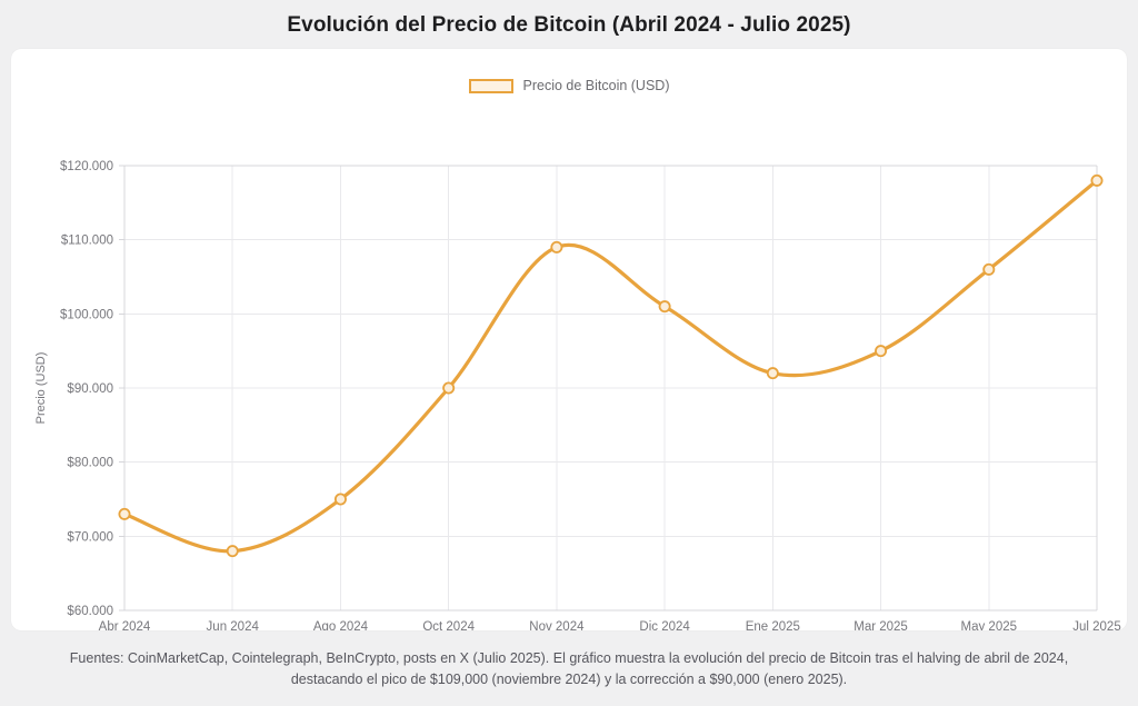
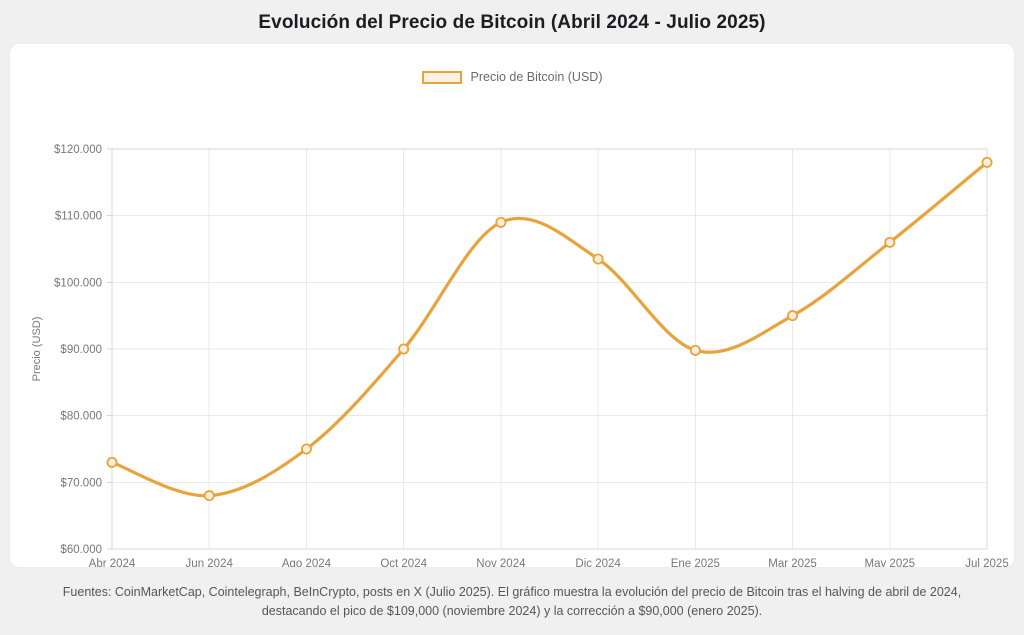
Dic 2024: $101000 -> $104000
Ene 2025: $92000 -> $90000
